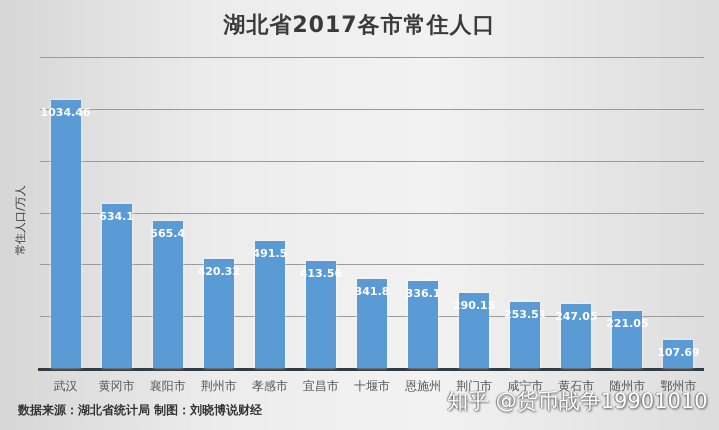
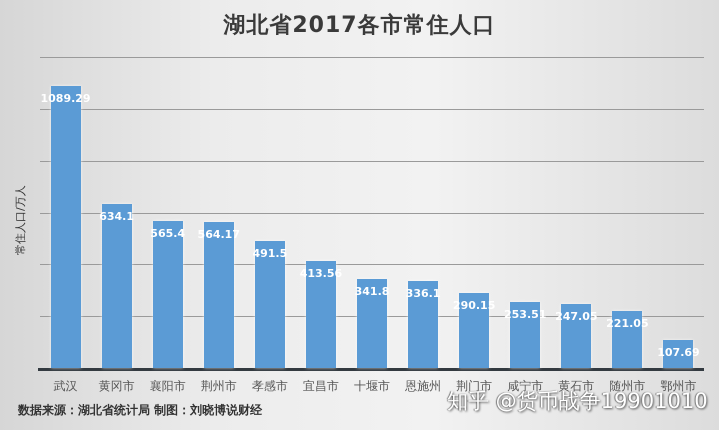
武汉: 1034.46 -> 1089.29
荆州市: 420.32 -> 564.17
